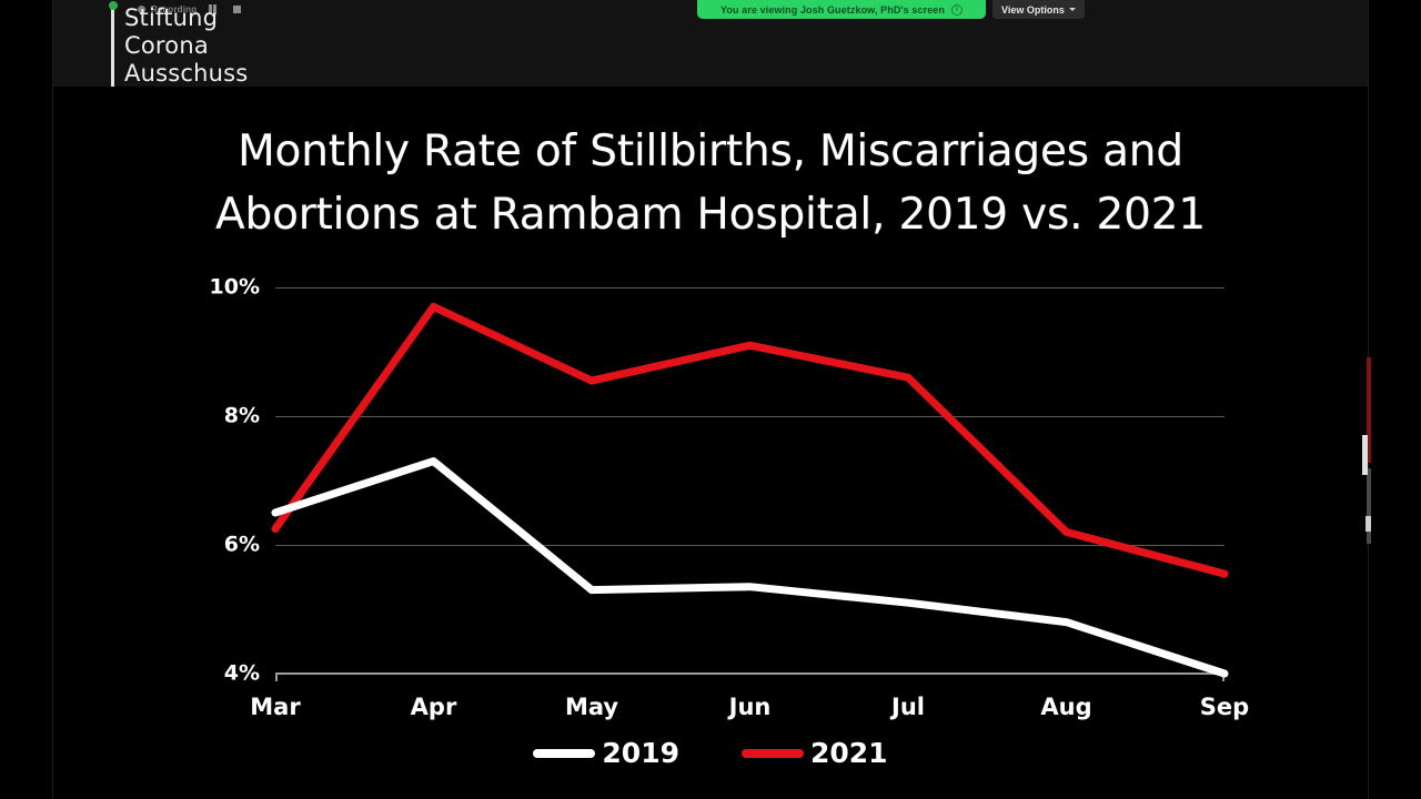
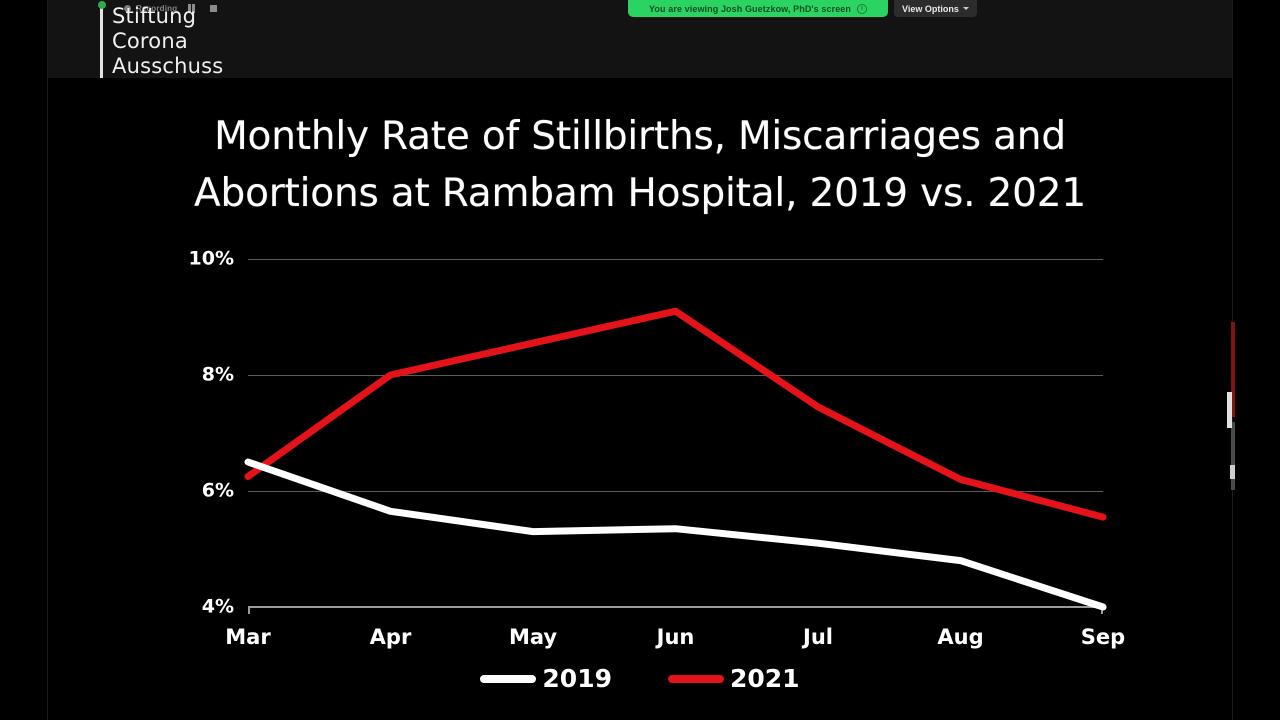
2019/Apr: 7.3% -> 5.7%
2021/Apr: 9.7% -> 8.0%
2021/Jul: 8.6% -> 7.5%
